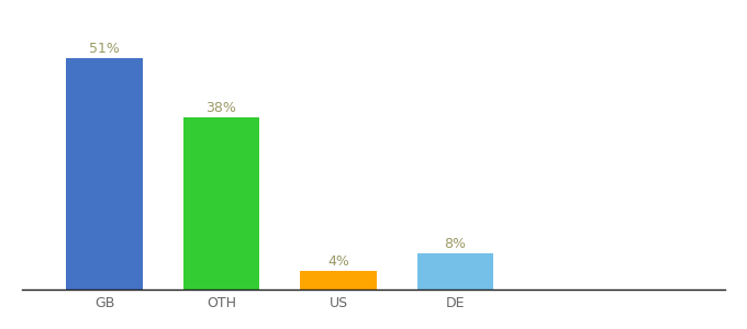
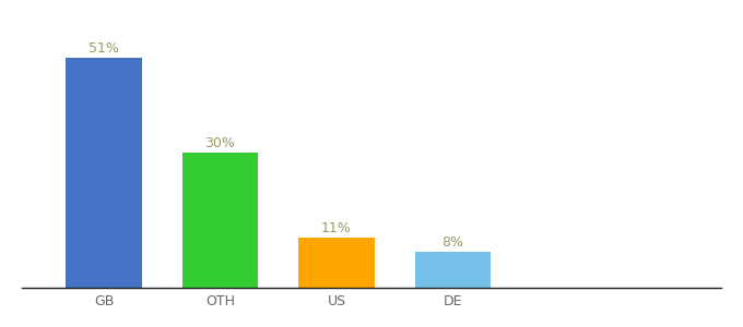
OTH: 38% -> 30%
US: 4% -> 11%
